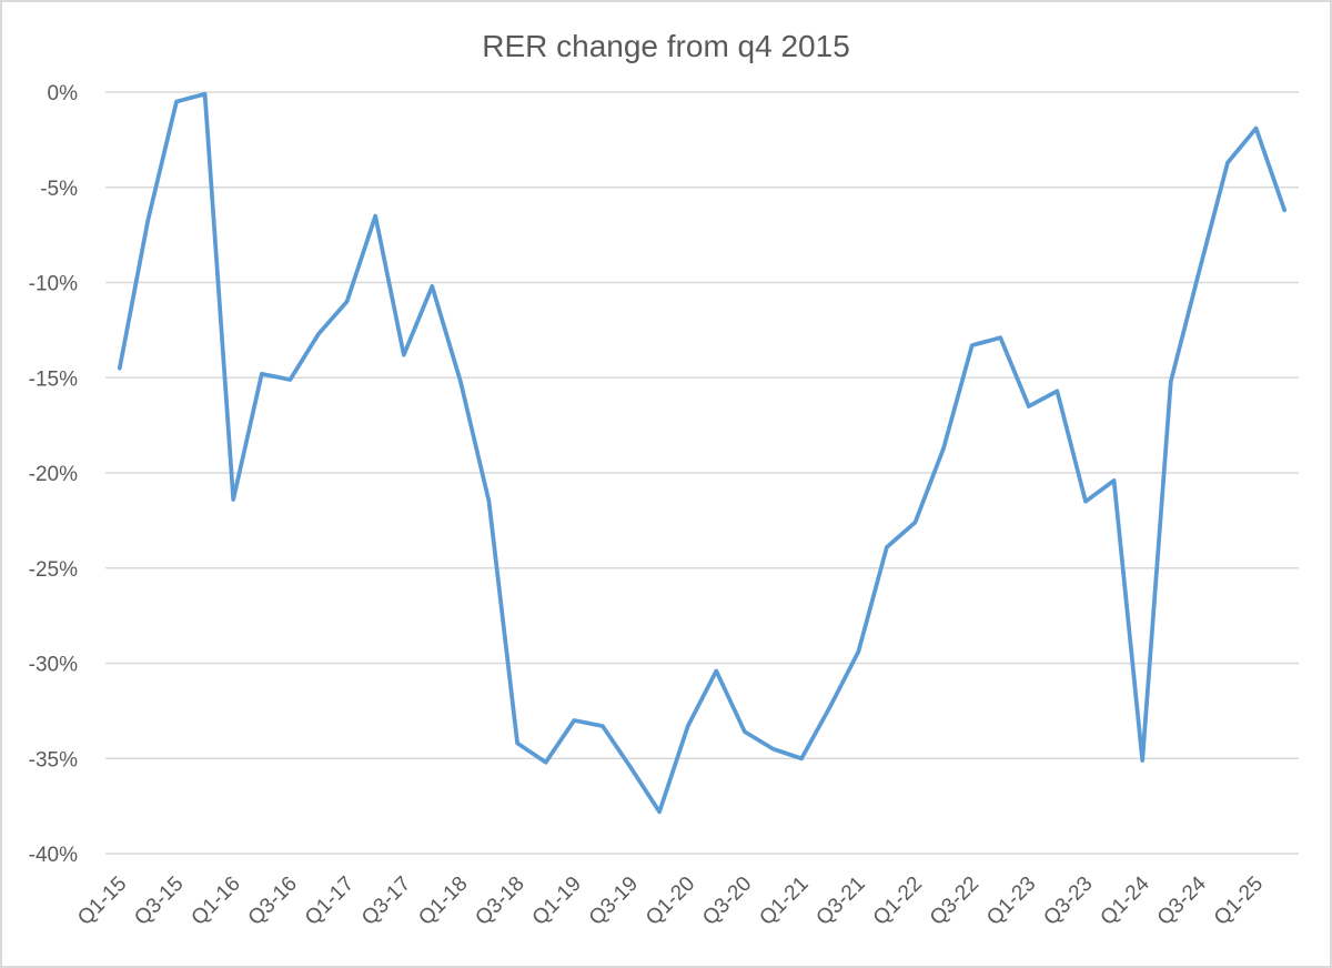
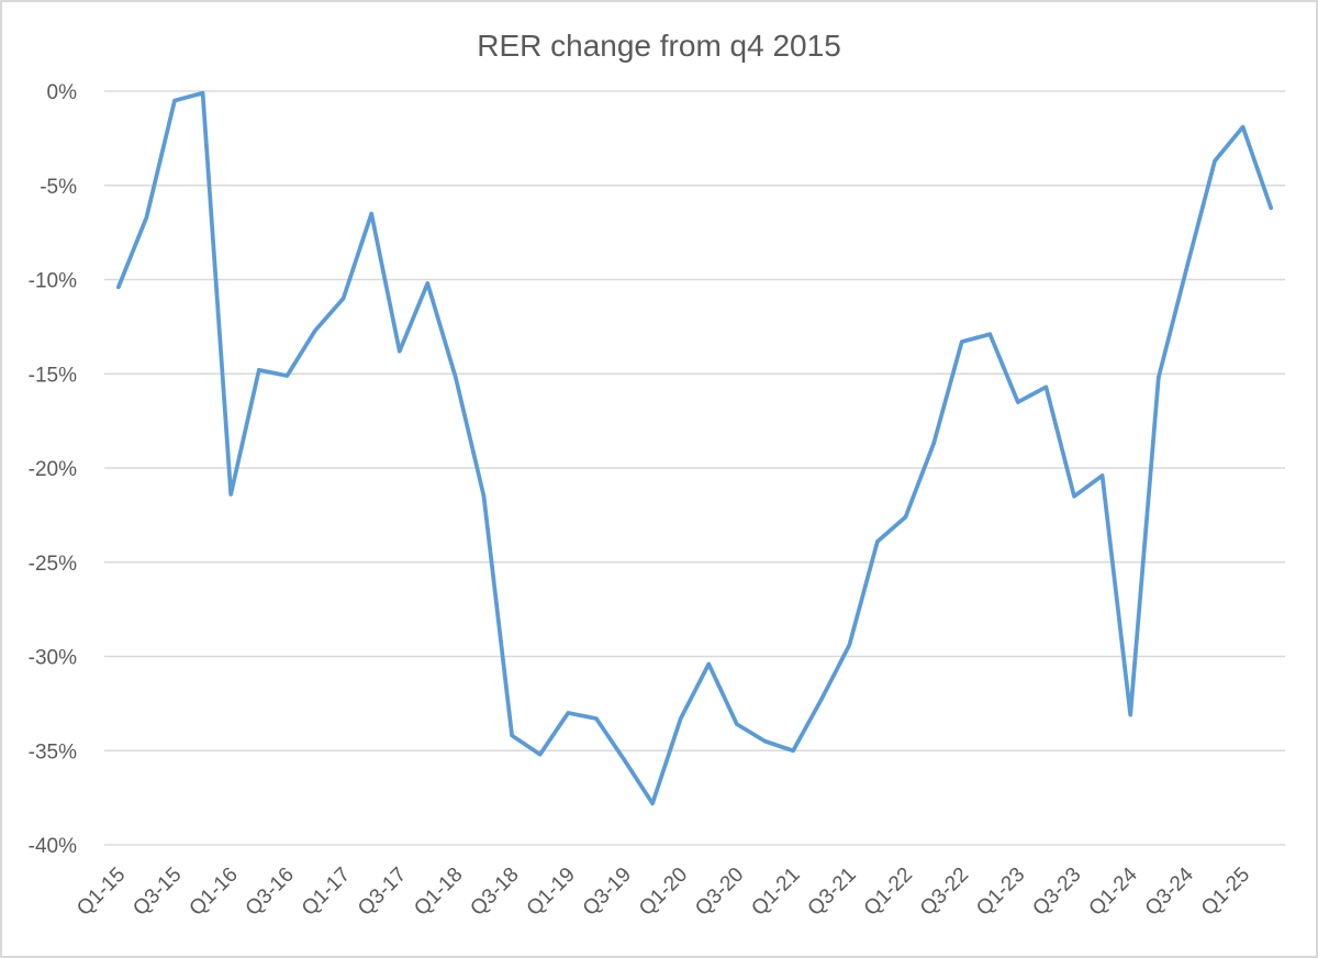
Q1-15: -14.5% -> -10.4%
Q1-24: -35.1% -> -33.1%
